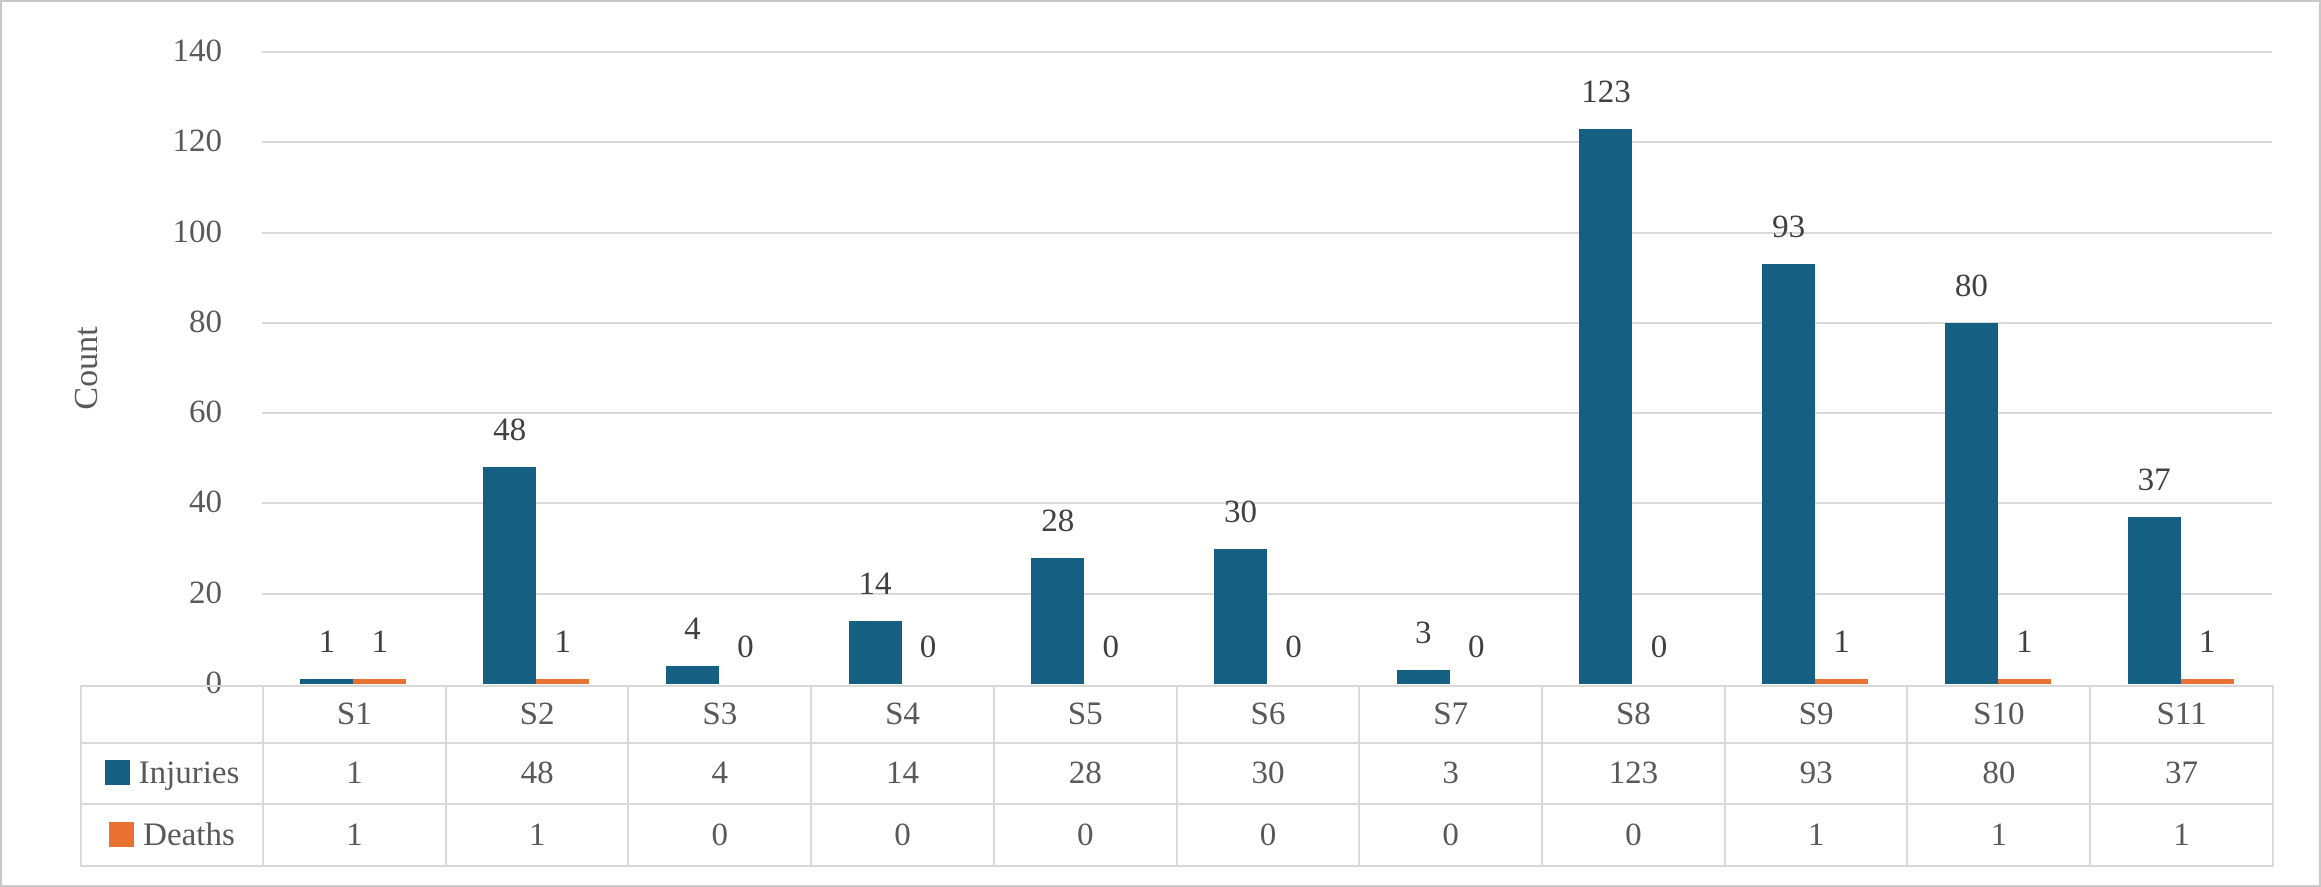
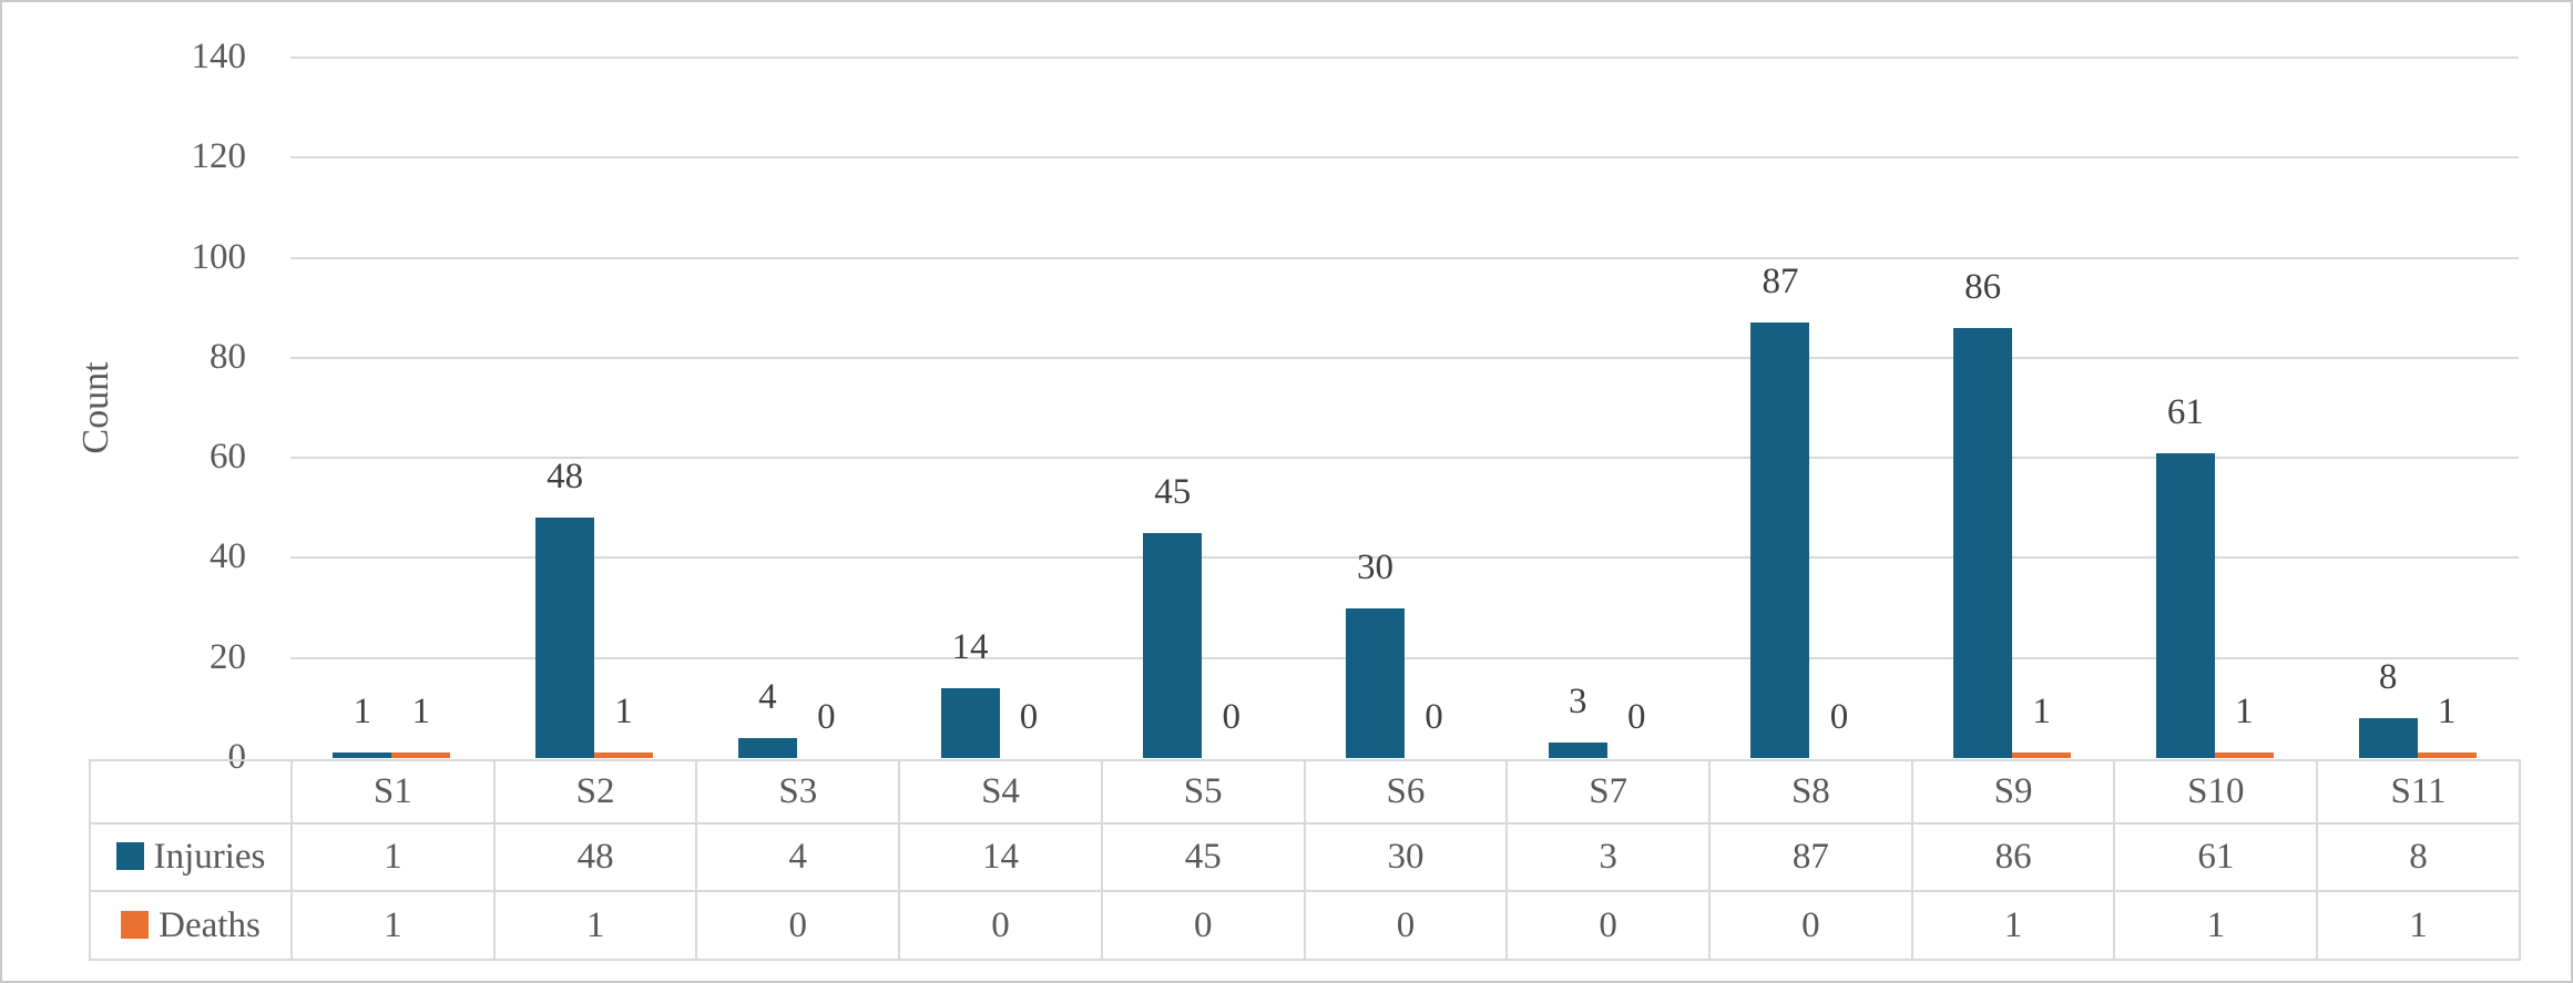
Injuries/S5: 28 -> 45
Injuries/S8: 123 -> 87
Injuries/S9: 93 -> 86
Injuries/S10: 80 -> 61
Injuries/S11: 37 -> 8
